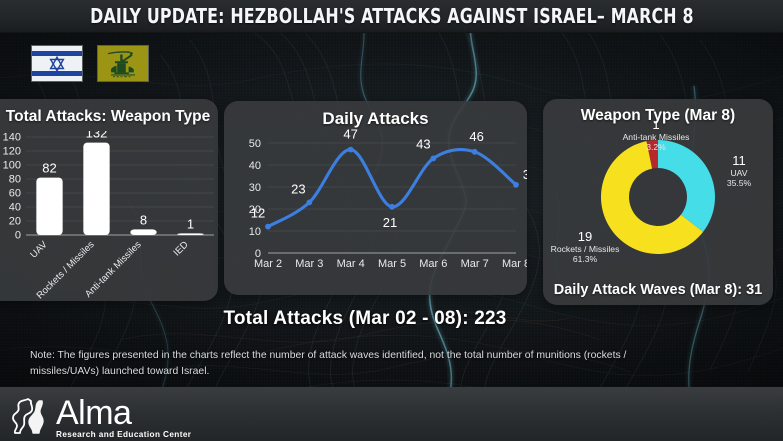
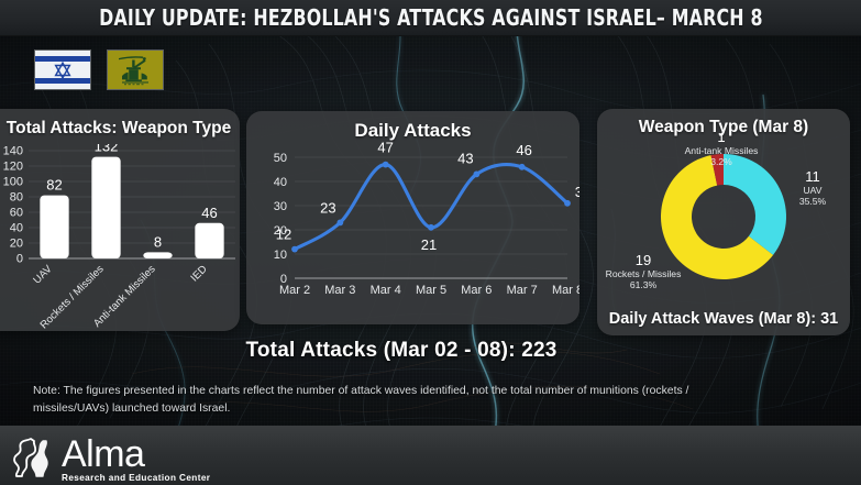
Total Attacks: Weapon Type/IED: 1 -> 46
